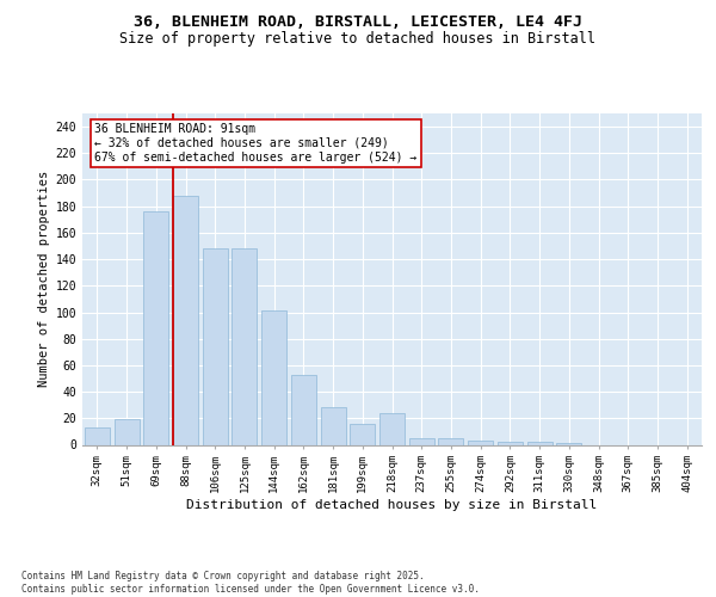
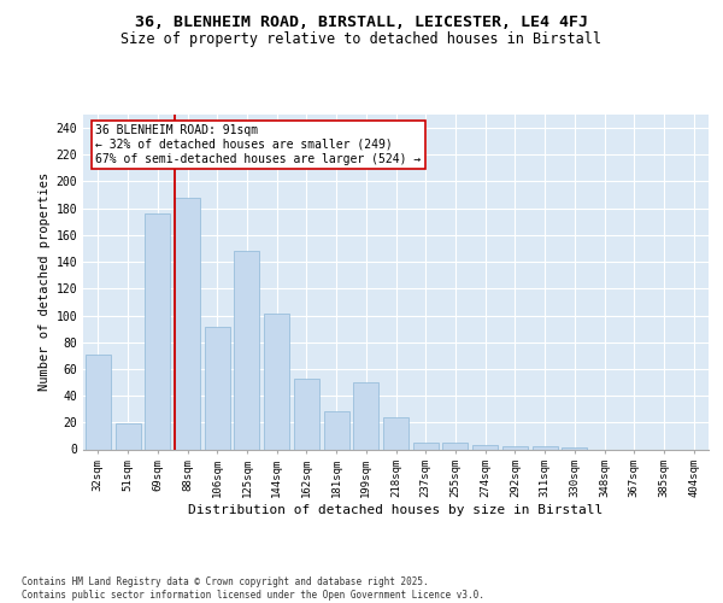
32sqm: 13 -> 71
106sqm: 148 -> 91
199sqm: 16 -> 50
